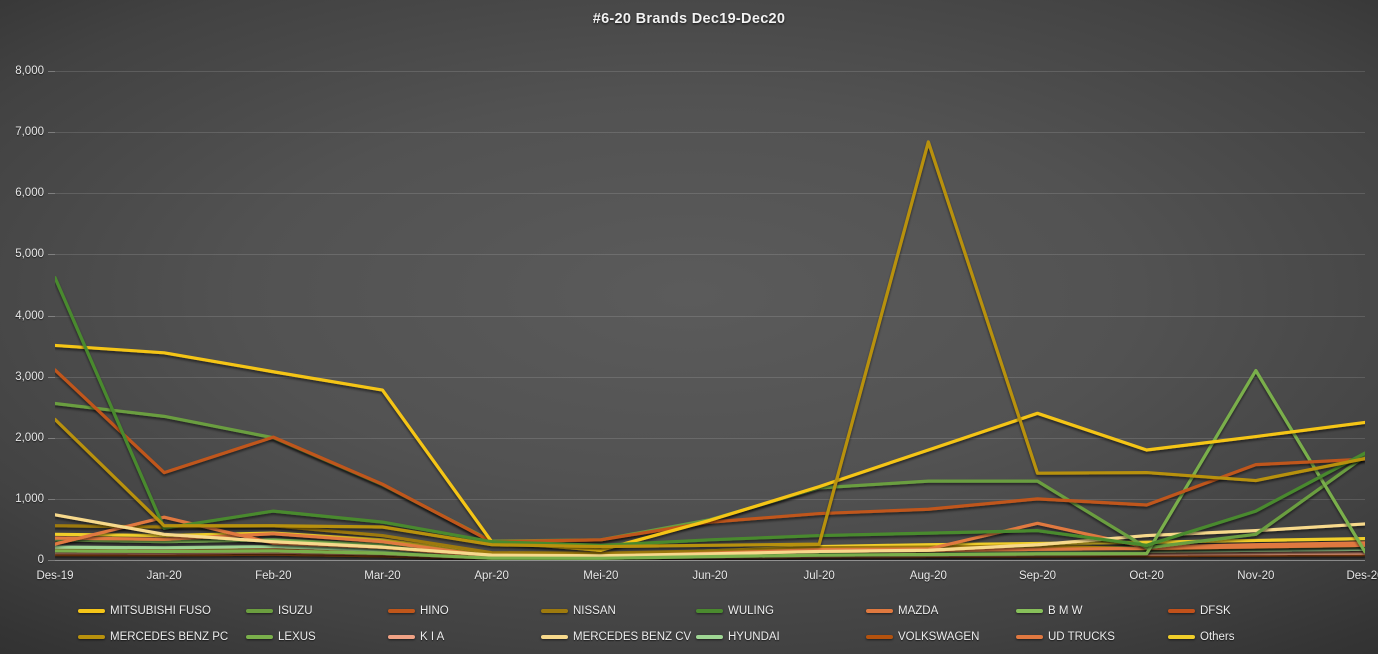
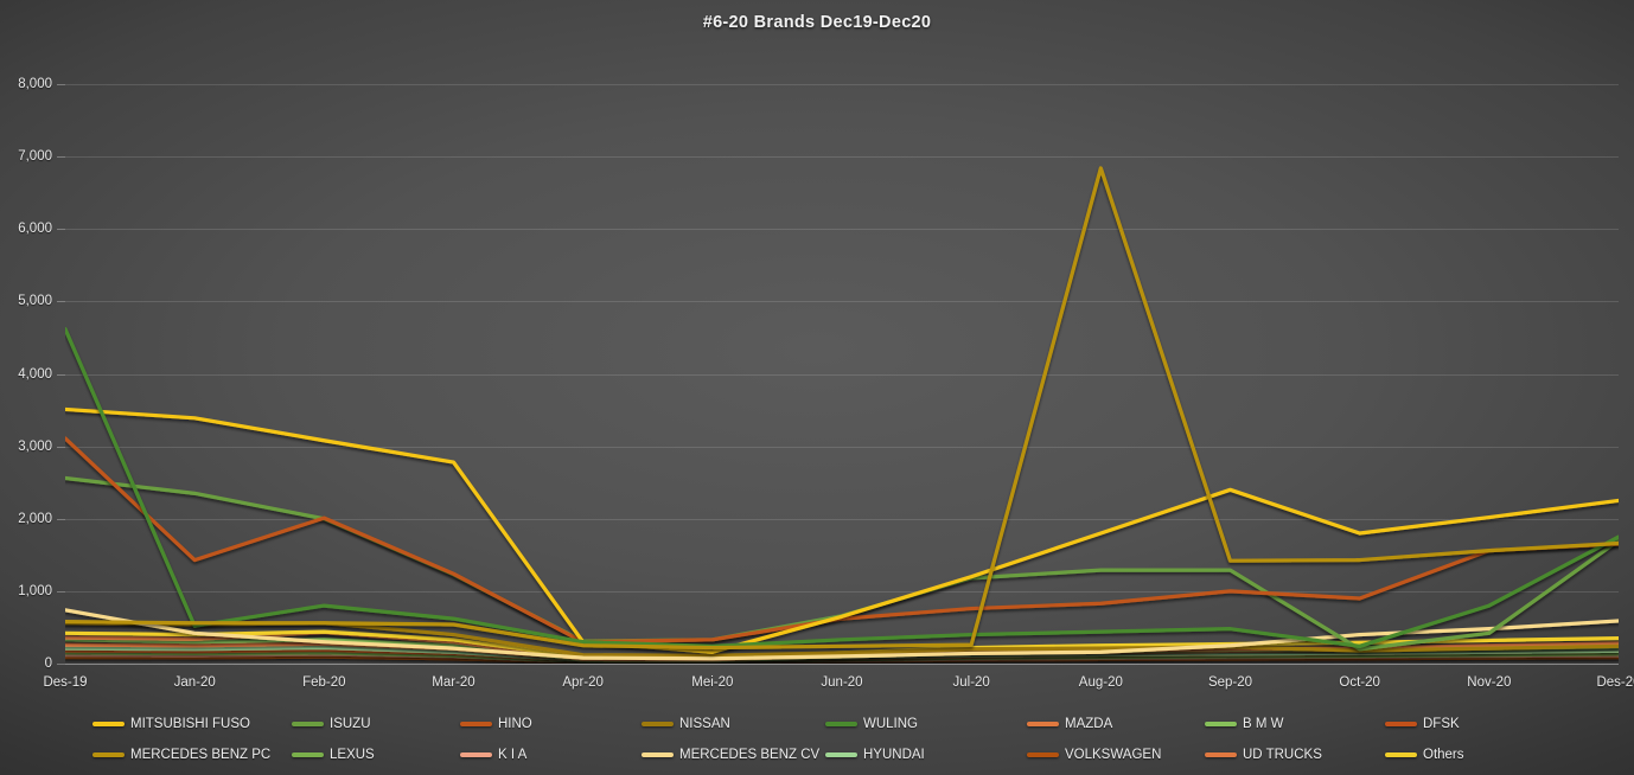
MERCEDES BENZ PC/Des-19: 2300 -> 600
UD TRUCKS/Jan-20: 700 -> 200
MAZDA/Sep-20: 600 -> 200
MERCEDES BENZ PC/Nov-20: 1300 -> 1600
LEXUS/Nov-20: 3100 -> 100
